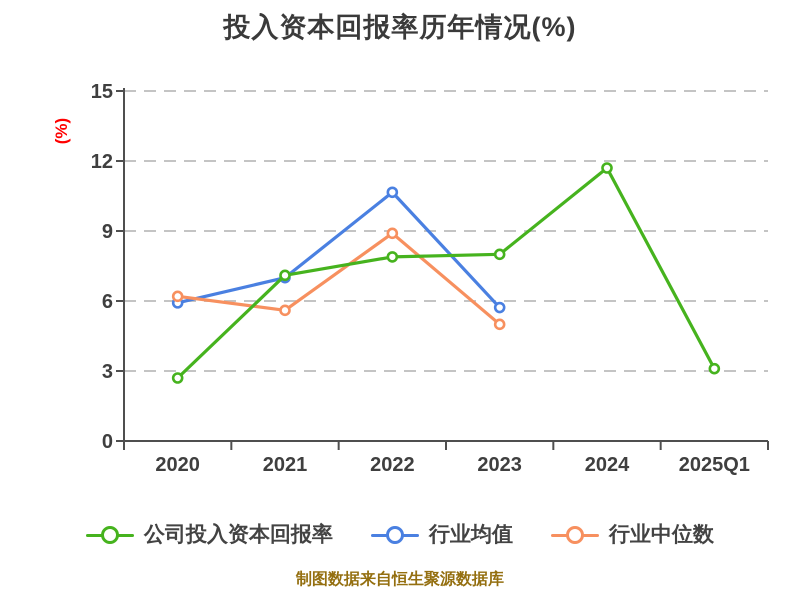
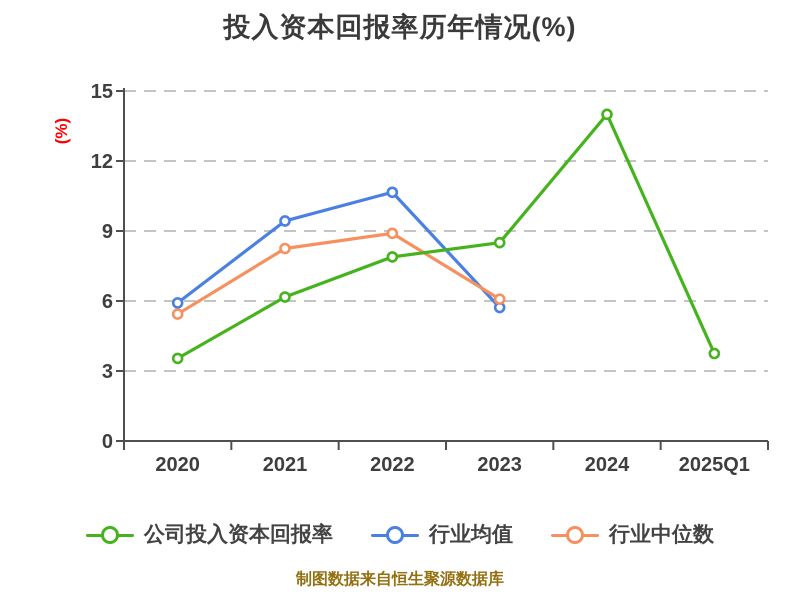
公司投入资本回报率/2020: 2.7 -> 3.5
行业中位数/2020: 6.2 -> 5.4
公司投入资本回报率/2021: 7.1 -> 6.2
行业均值/2021: 7.0 -> 9.4
行业中位数/2021: 5.6 -> 8.2
公司投入资本回报率/2023: 8.0 -> 8.5
行业中位数/2023: 5.0 -> 6.1
公司投入资本回报率/2024: 11.7 -> 14.0
公司投入资本回报率/2025Q1: 3.1 -> 3.8
